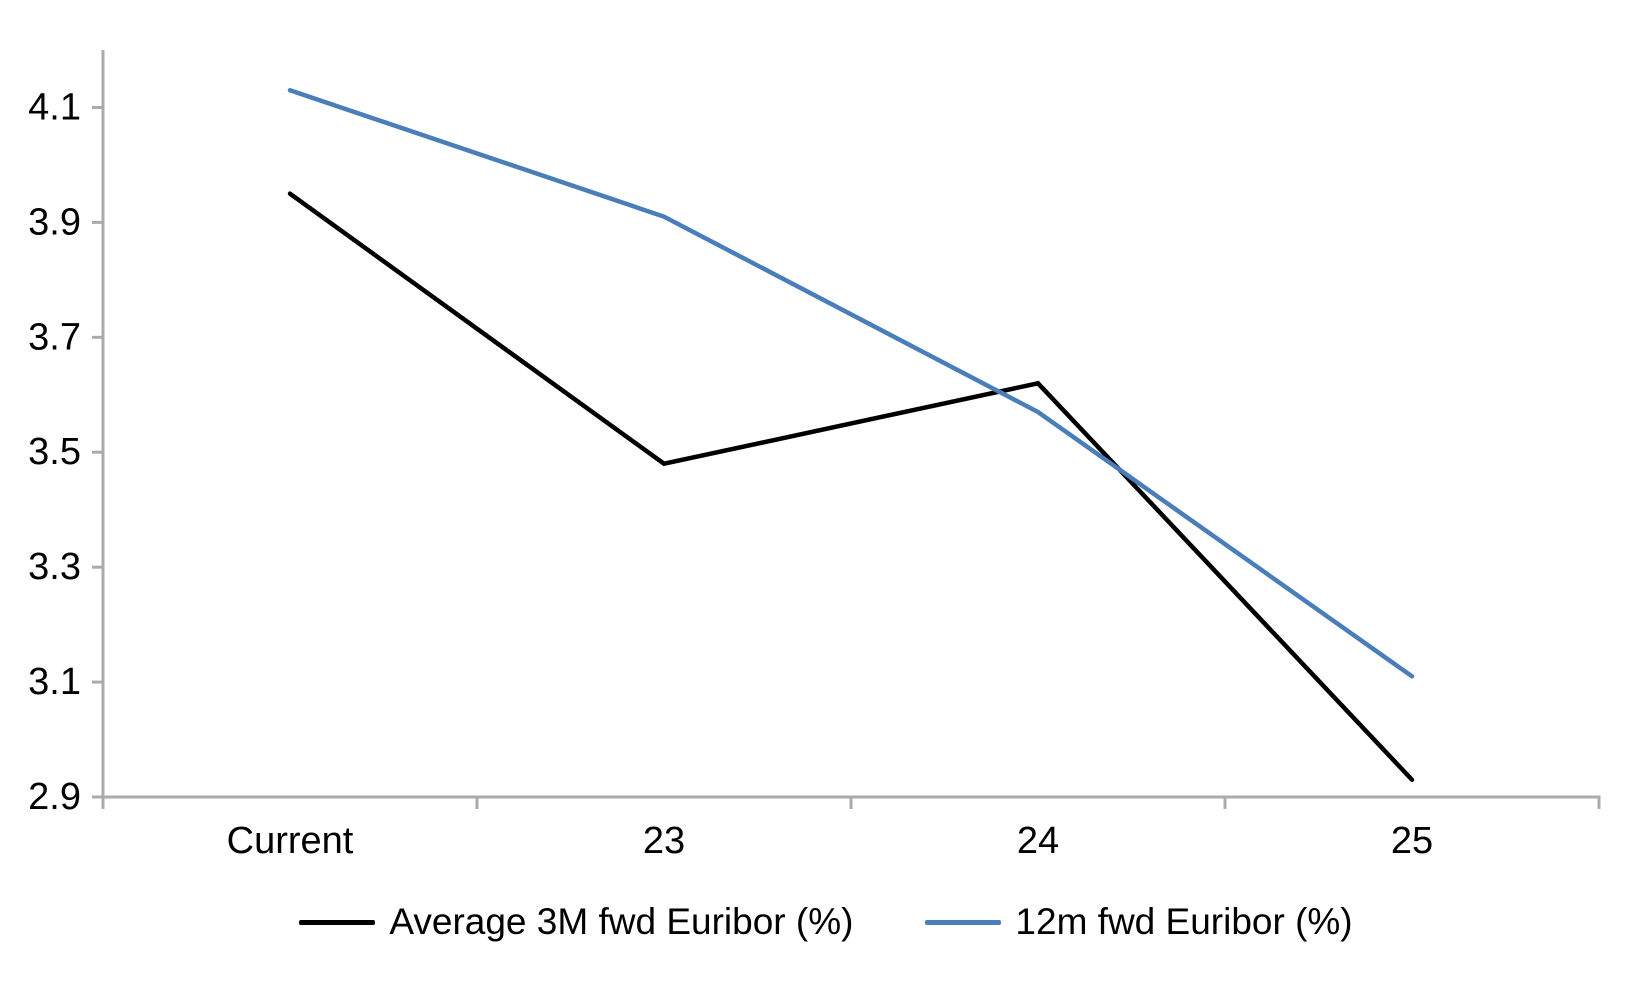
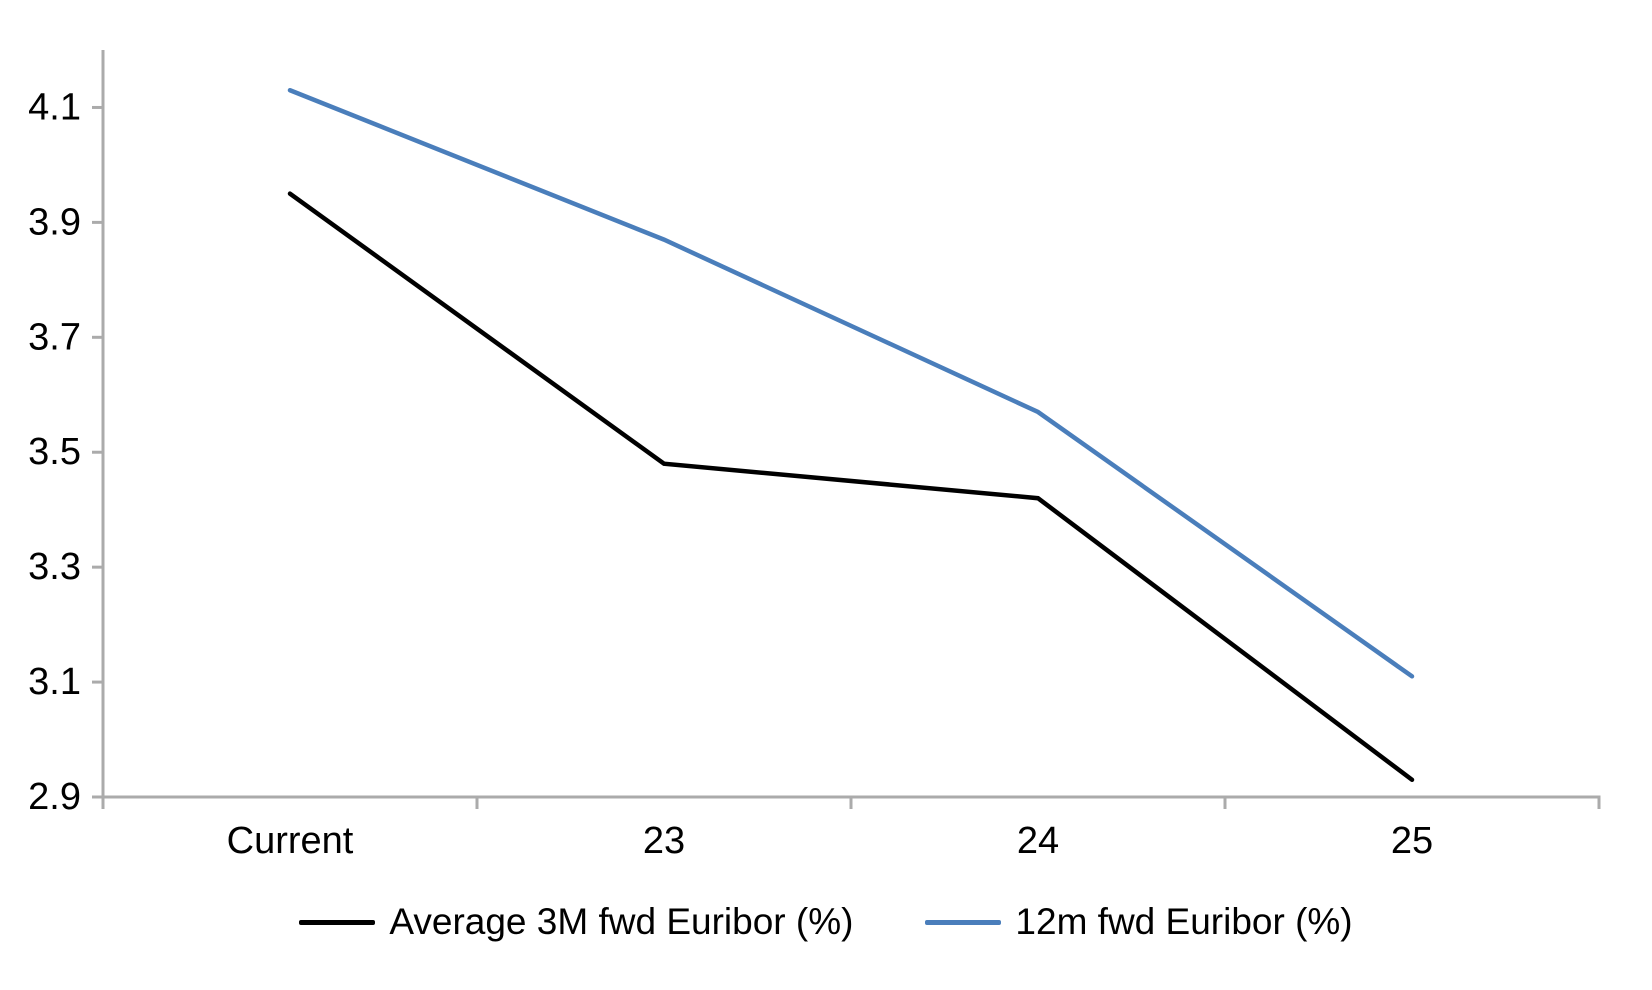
12m fwd Euribor (%)/23: 3.91 -> 3.87
Average 3M fwd Euribor (%)/24: 3.62 -> 3.42
